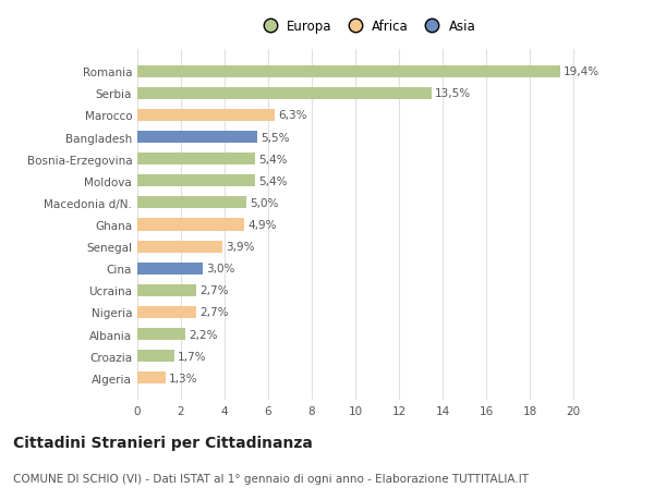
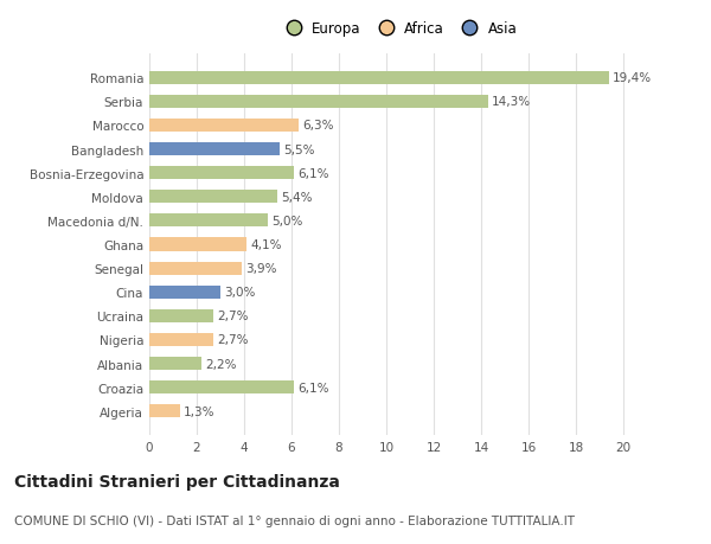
Serbia: 13,5% -> 14,3%
Bosnia-Erzegovina: 5,4% -> 6,1%
Ghana: 4,9% -> 4,1%
Croazia: 1,7% -> 6,1%
